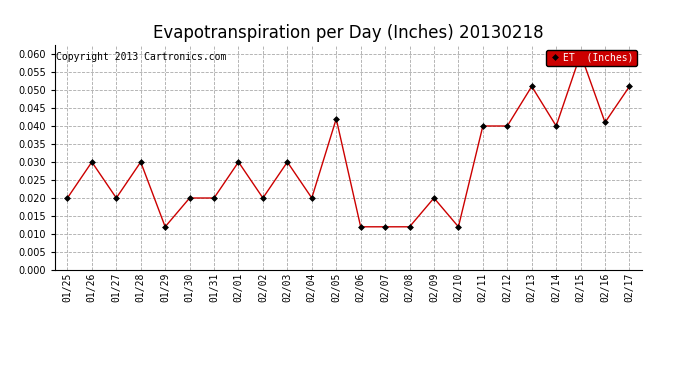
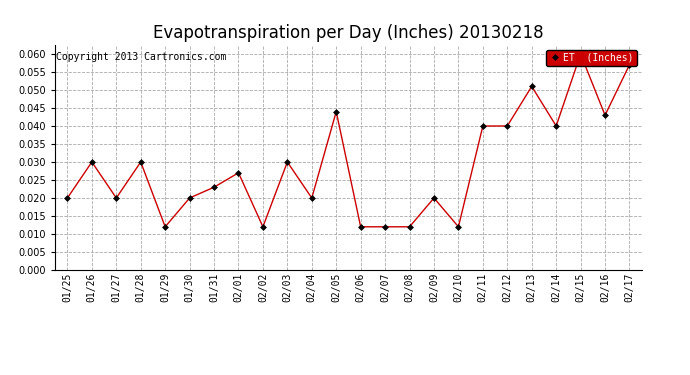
01/31: 0.020 -> 0.023
02/01: 0.030 -> 0.027
02/02: 0.020 -> 0.012
02/05: 0.042 -> 0.044
02/16: 0.041 -> 0.043
02/17: 0.051 -> 0.057
